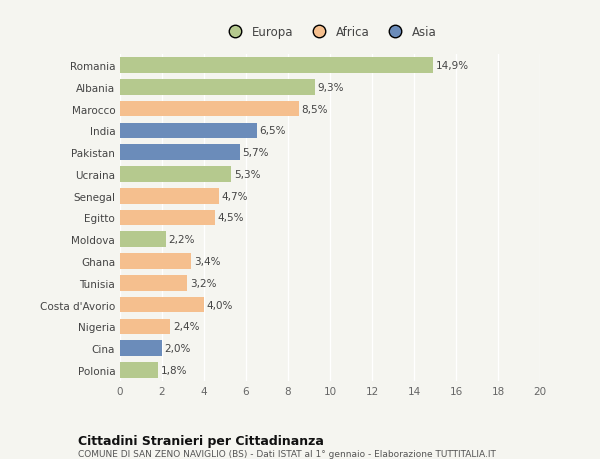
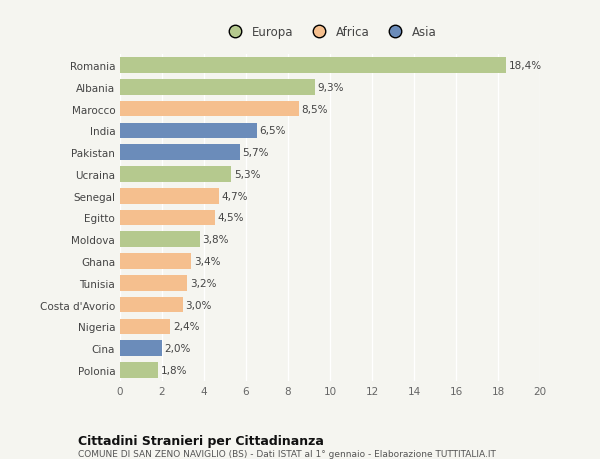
Romania: 14,9% -> 18,4%
Moldova: 2,2% -> 3,8%
Costa d'Avorio: 4,0% -> 3,0%
